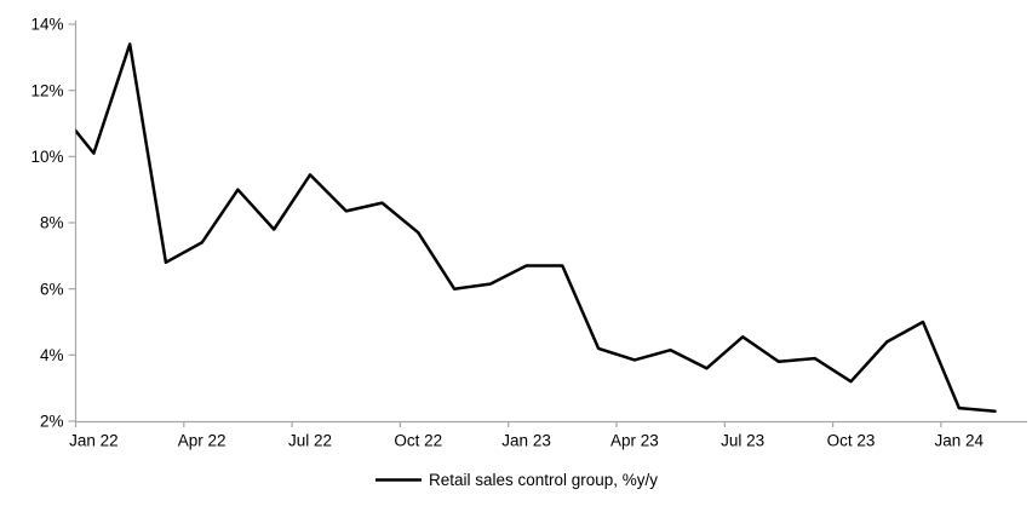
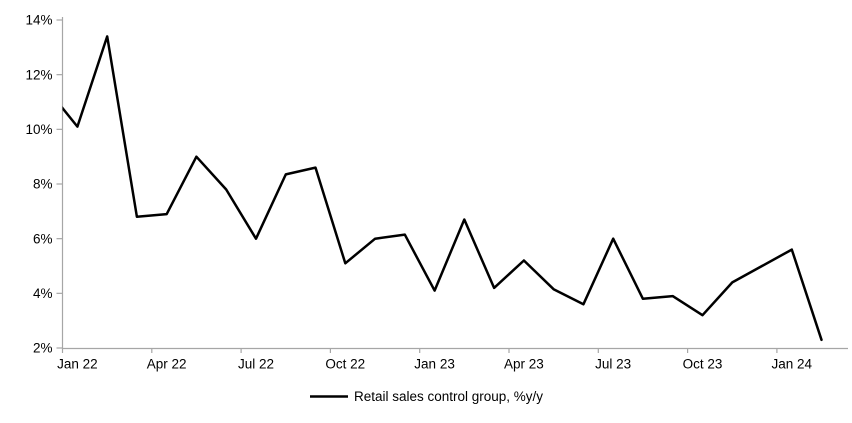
Apr 22: 7.4% -> 6.9%
Jul 22: 9.4% -> 6.0%
Oct 22: 7.7% -> 5.1%
Jan 23: 6.7% -> 4.1%
Apr 23: 3.9% -> 5.2%
Jul 23: 4.5% -> 6.0%
Jan 24: 2.4% -> 5.6%
